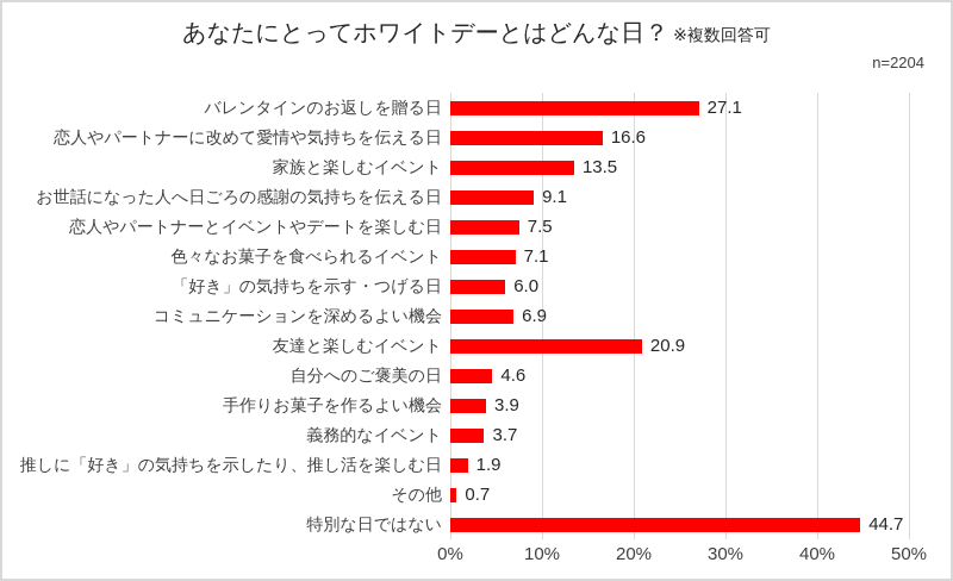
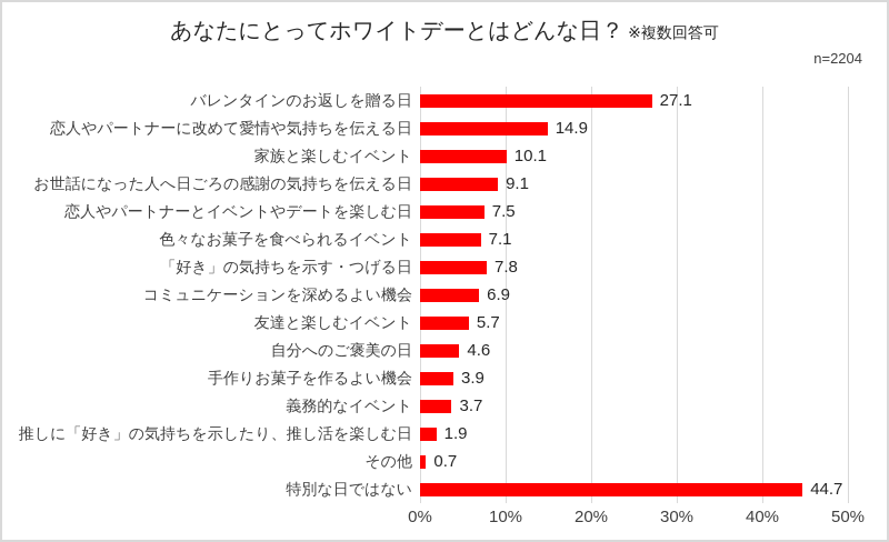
恋人やパートナーに改めて愛情や気持ちを伝える日: 16.6 -> 14.9
家族と楽しむイベント: 13.5 -> 10.1
「好き」の気持ちを示す・つげる日: 6.0 -> 7.8
友達と楽しむイベント: 20.9 -> 5.7
